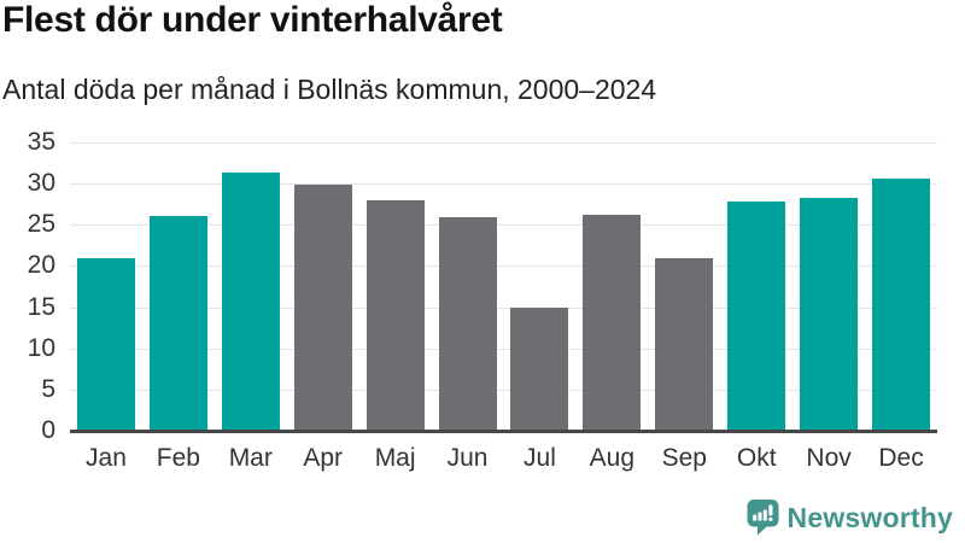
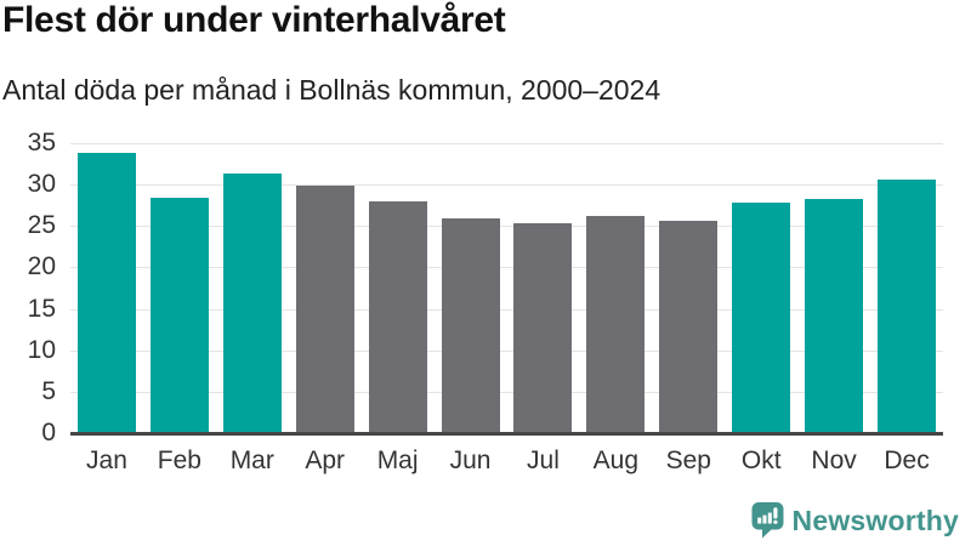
Jan: 21 -> 34
Feb: 26 -> 28
Jul: 15 -> 25
Sep: 21 -> 26
